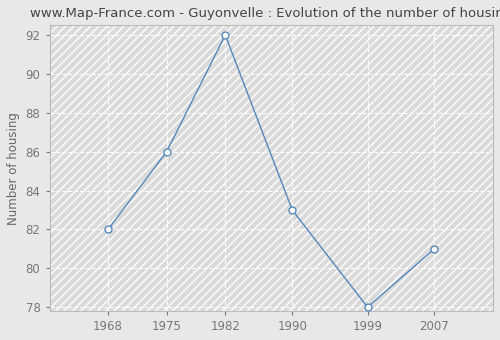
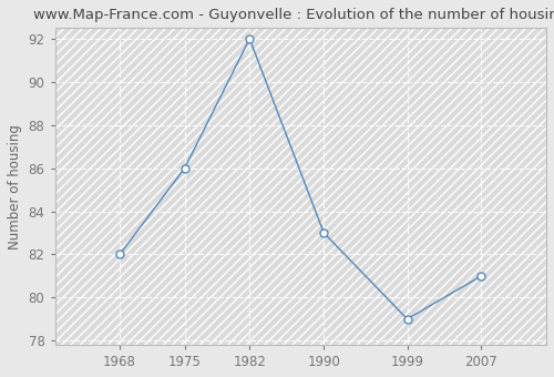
1999: 78 -> 79
